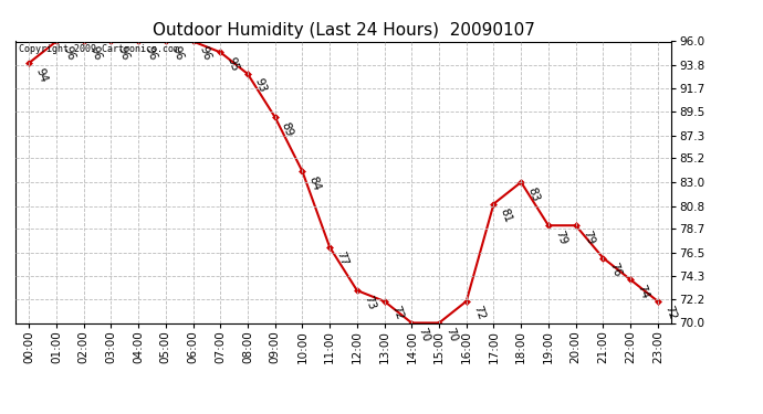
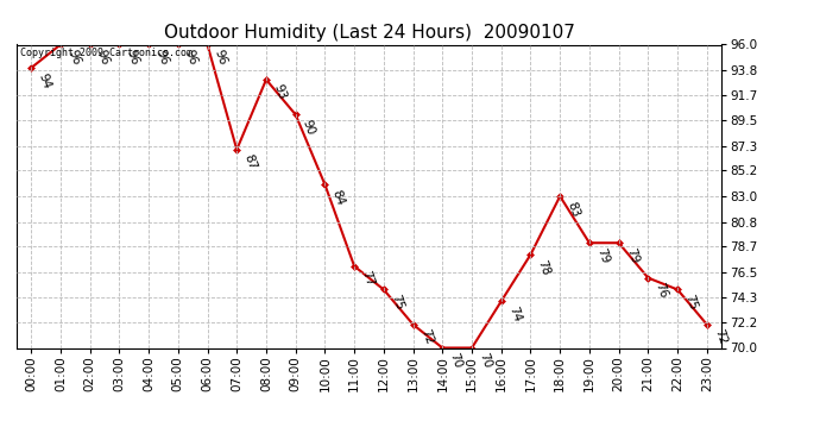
07:00: 95 -> 87
09:00: 89 -> 90
12:00: 73 -> 75
16:00: 72 -> 74
17:00: 81 -> 78
22:00: 74 -> 75
